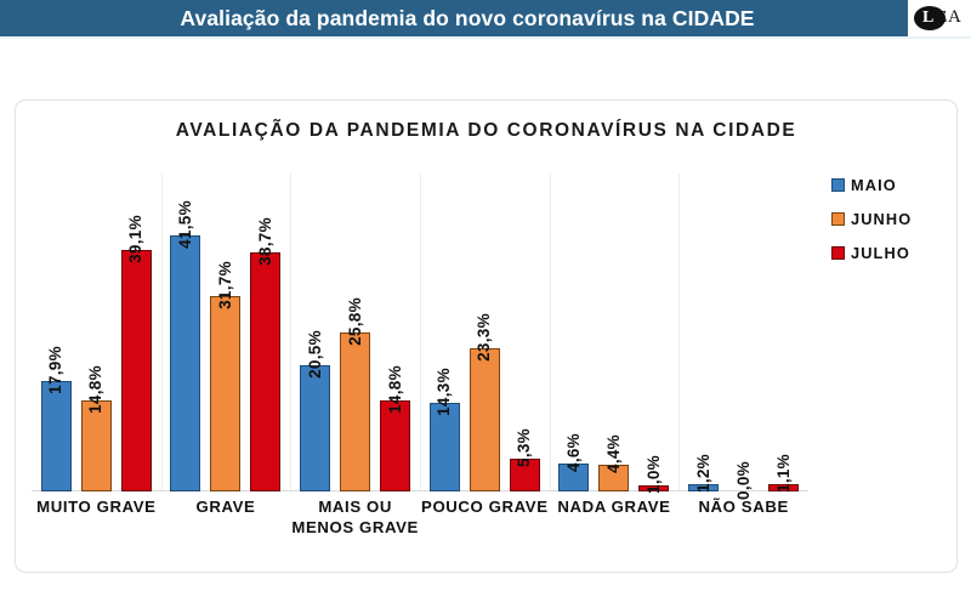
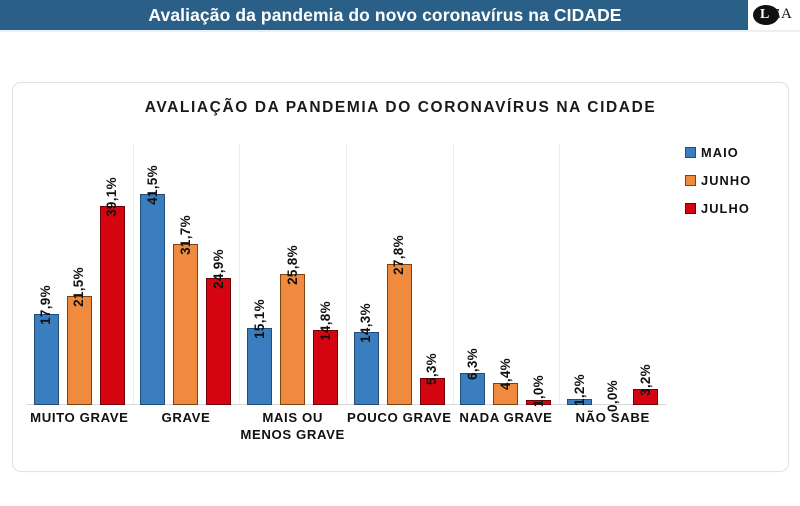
JUNHO/MUITO GRAVE: 14,8% -> 21,5%
JULHO/GRAVE: 38,7% -> 24,9%
MAIO/MAIS OU MENOS GRAVE: 20,5% -> 15,1%
JUNHO/POUCO GRAVE: 23,3% -> 27,8%
MAIO/NADA GRAVE: 4,6% -> 6,3%
JULHO/NÃO SABE: 1,1% -> 3,2%
